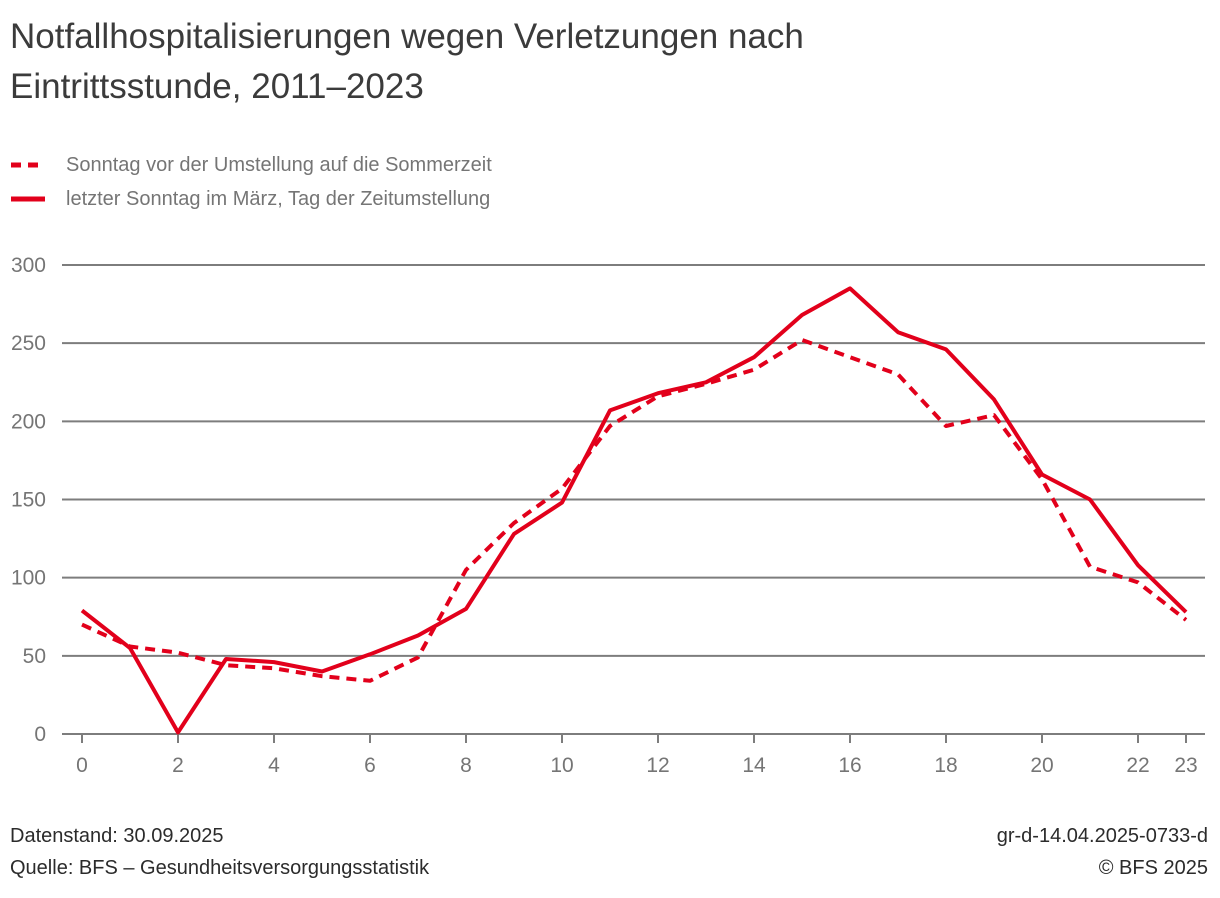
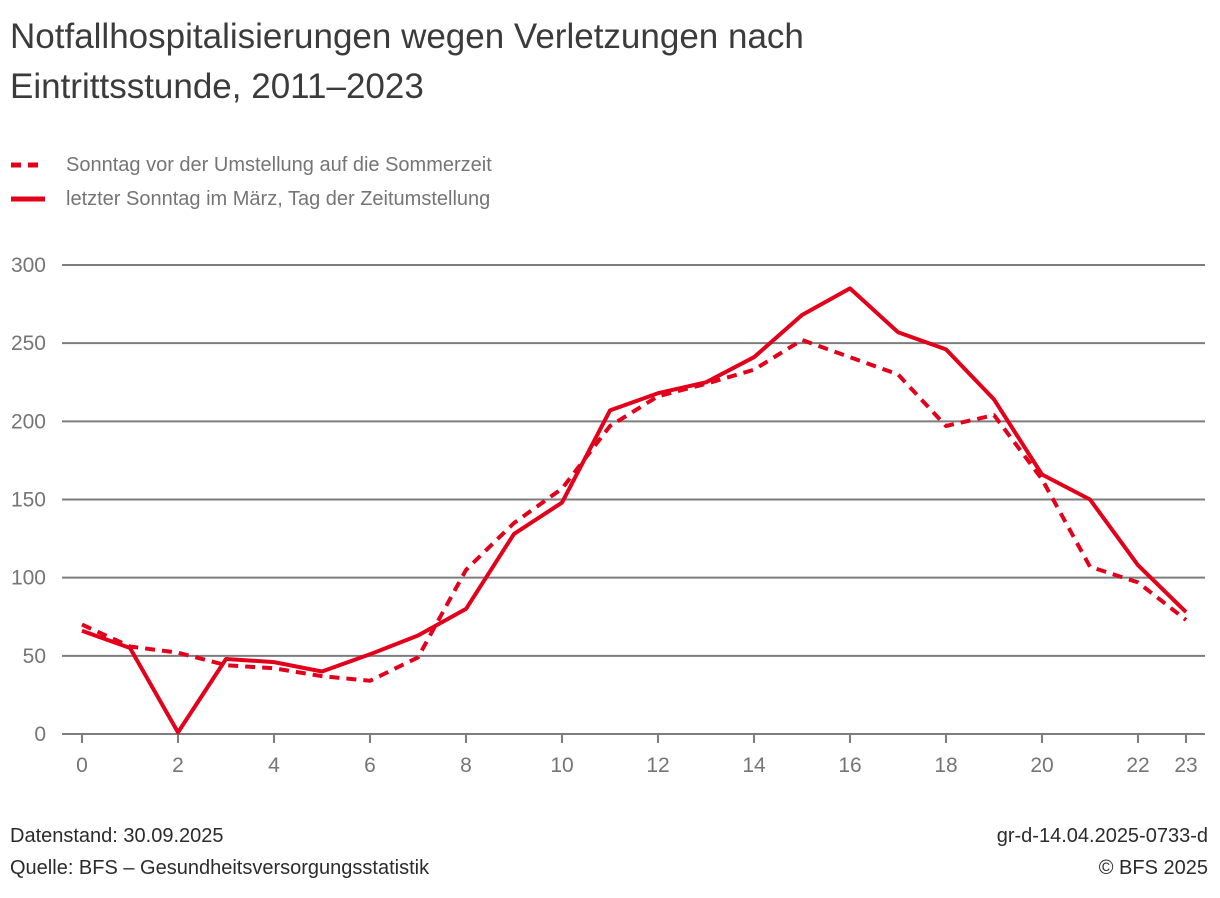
letzter Sonntag im März, Tag der Zeitumstellung/0: 79 -> 66
